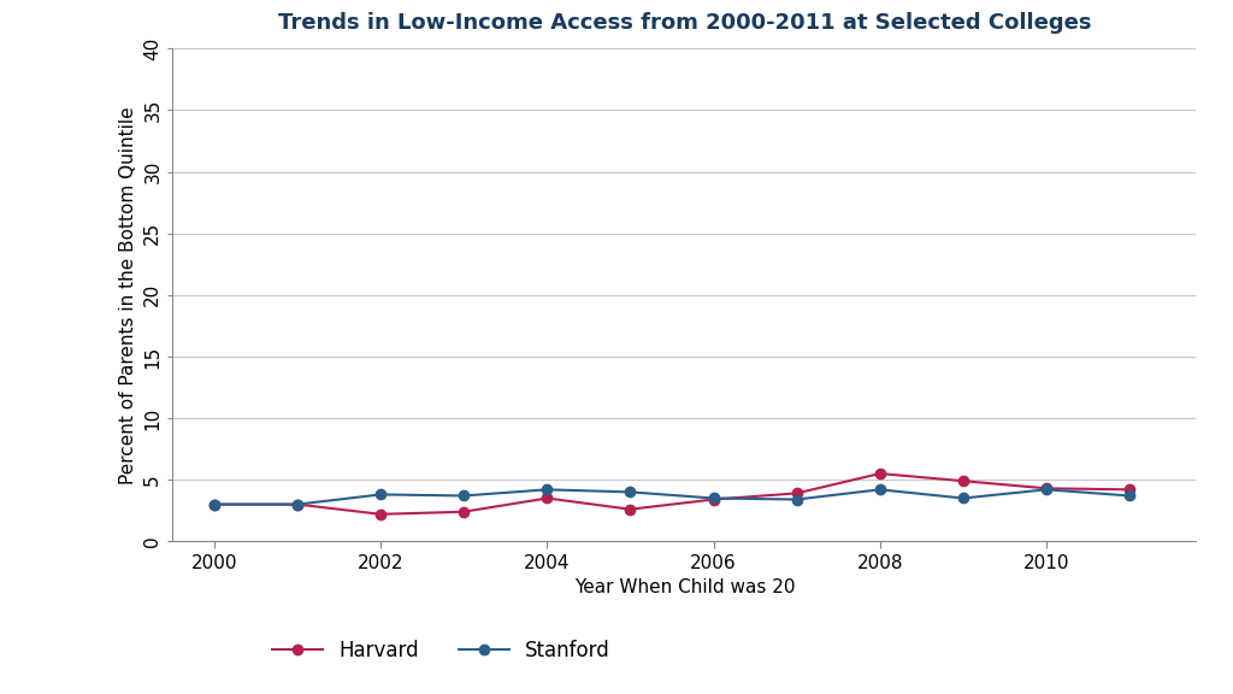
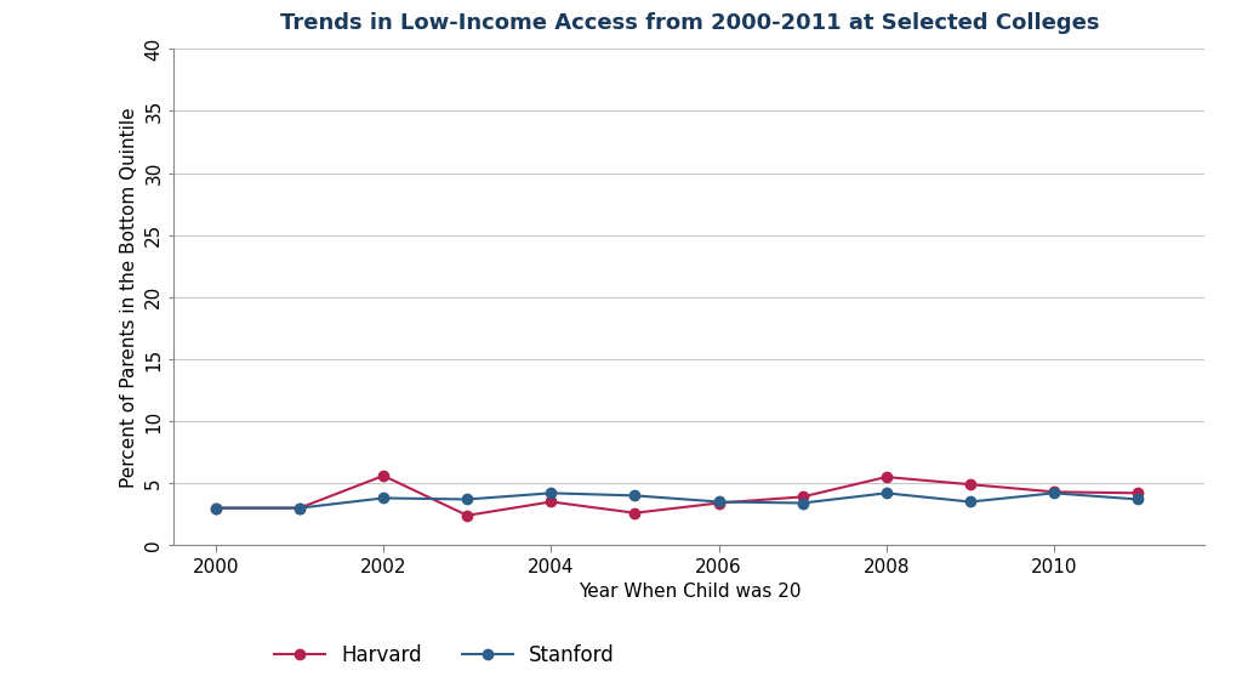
Harvard/2002: 2.2 -> 5.6
